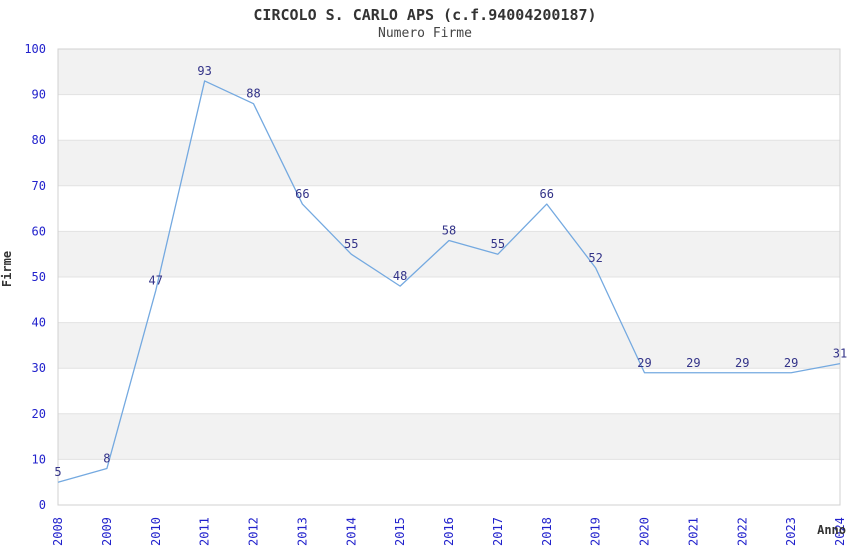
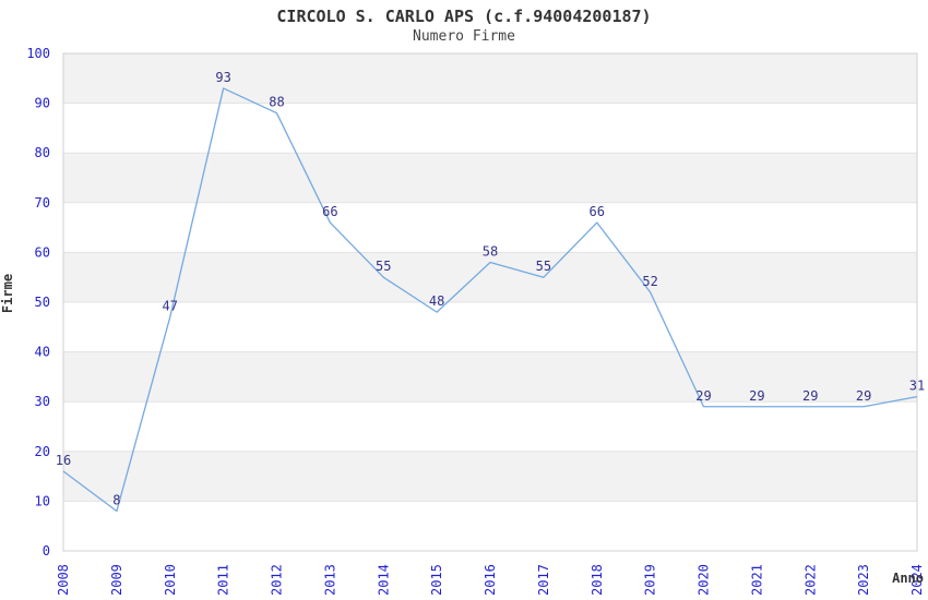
2008: 5 -> 16
